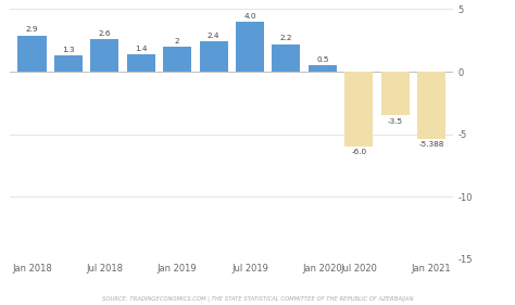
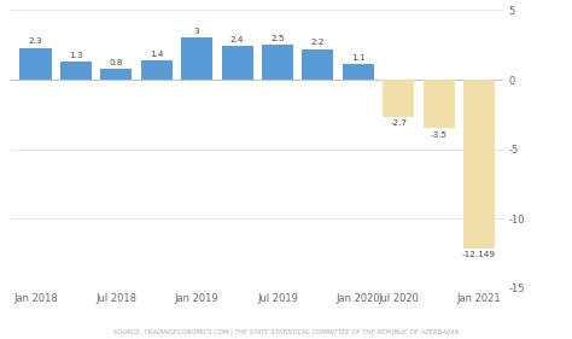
Jan 2018: 2.9 -> 2.3
Jul 2018: 2.6 -> 0.8
Jan 2019: 2 -> 3
Jul 2019: 4.0 -> 2.5
Jan 2020: 0.5 -> 1.1
Jul 2020: -6.0 -> -2.7
Jan 2021: -5.388 -> -12.149
